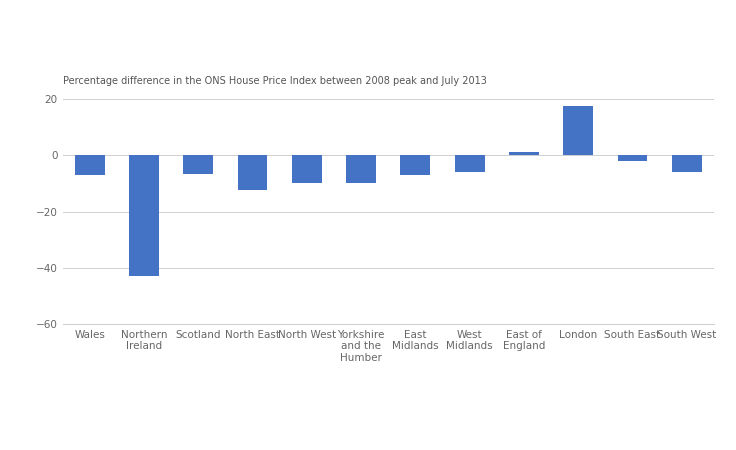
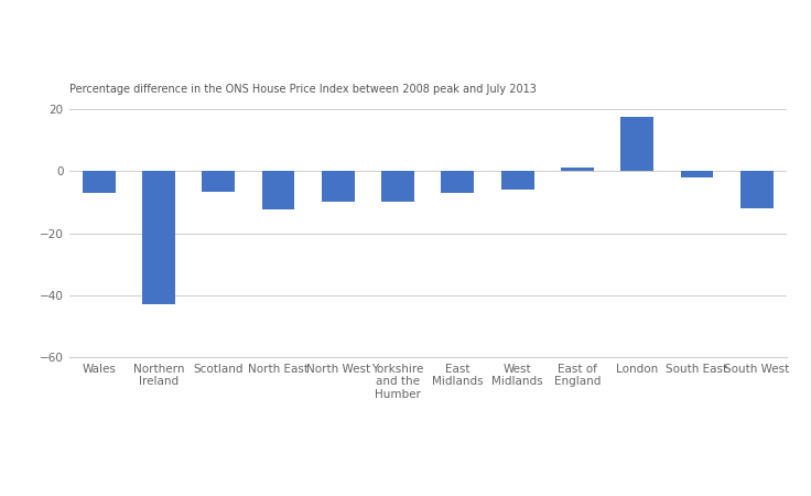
South West: -6.0 -> -12.0
